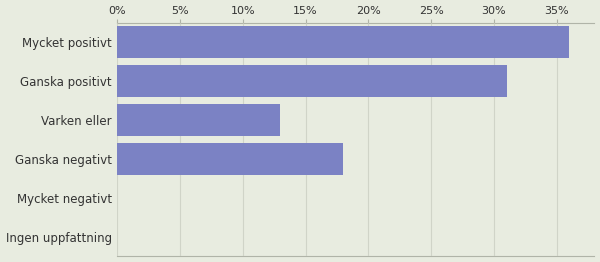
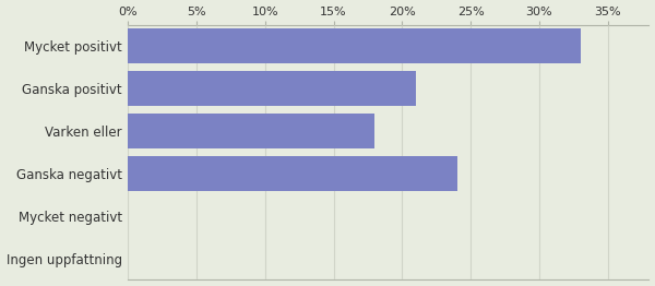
Mycket positivt: 36% -> 33%
Ganska positivt: 31% -> 21%
Varken eller: 13% -> 18%
Ganska negativt: 18% -> 24%
